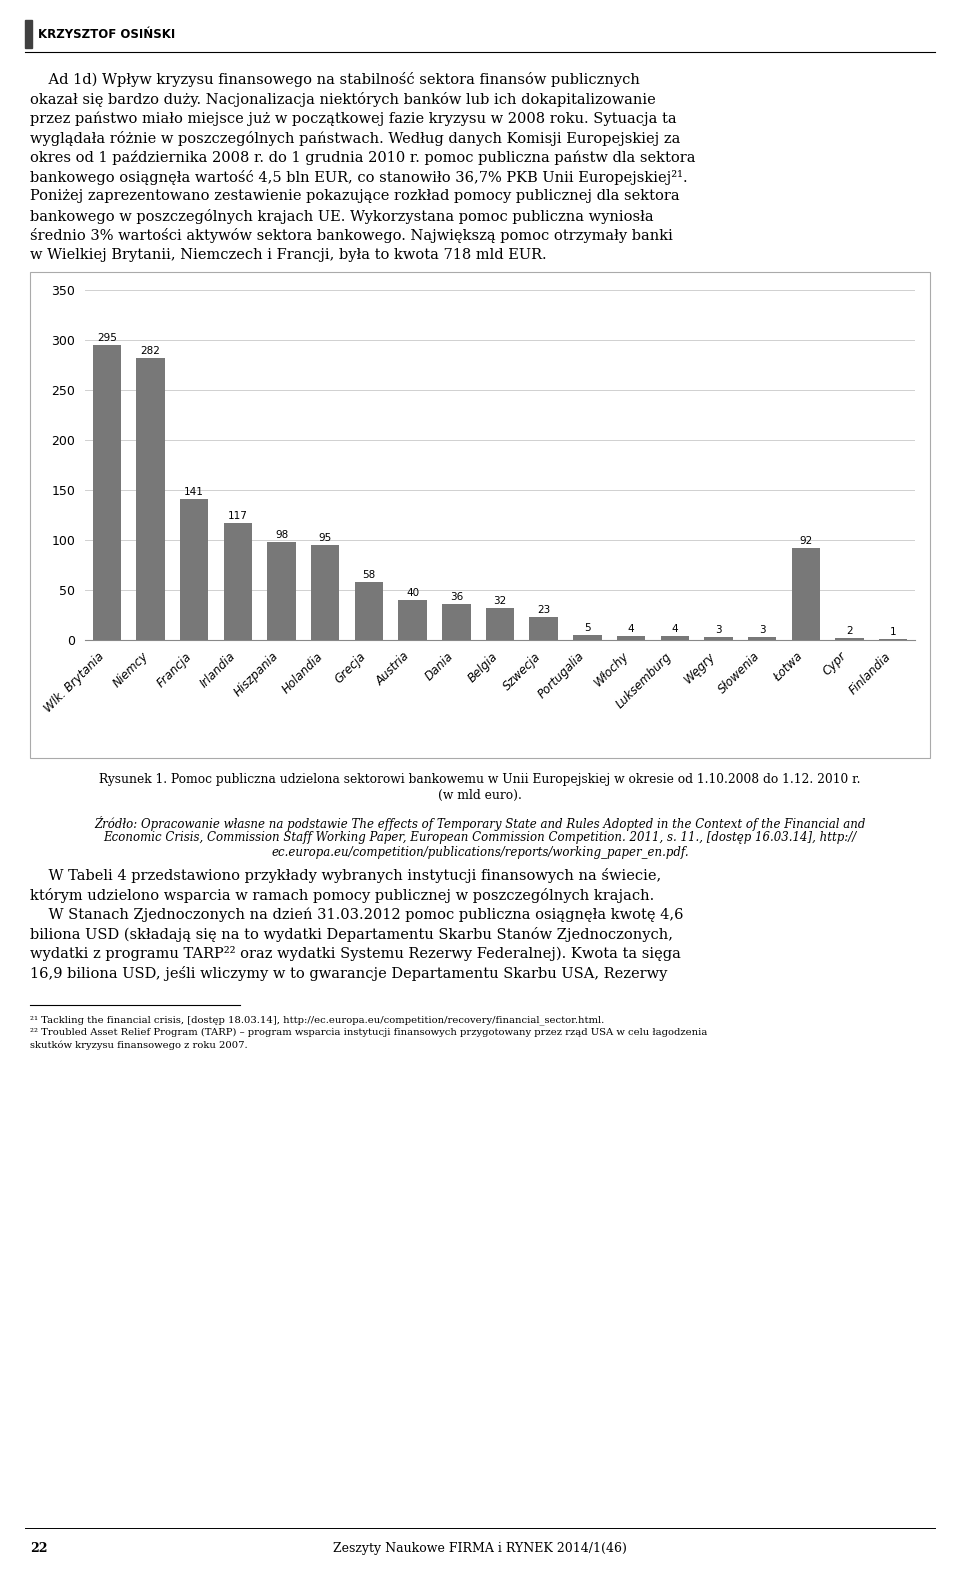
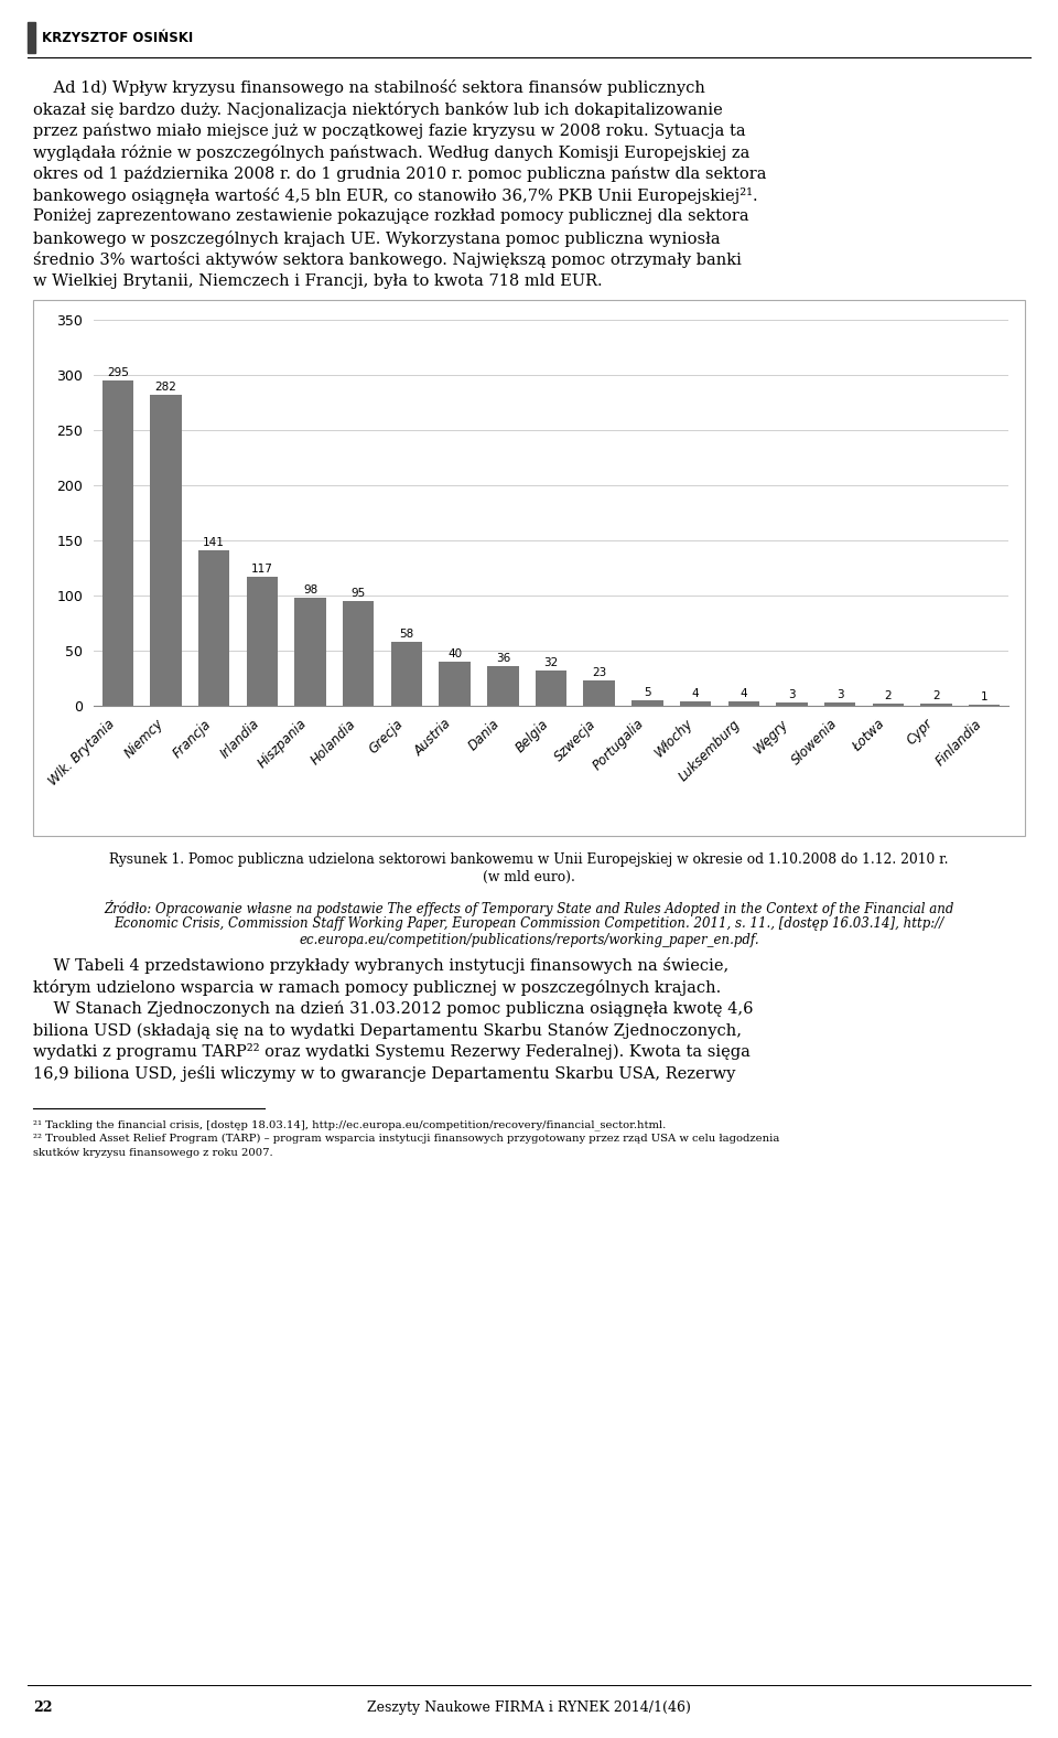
Łotwa: 92 -> 2
